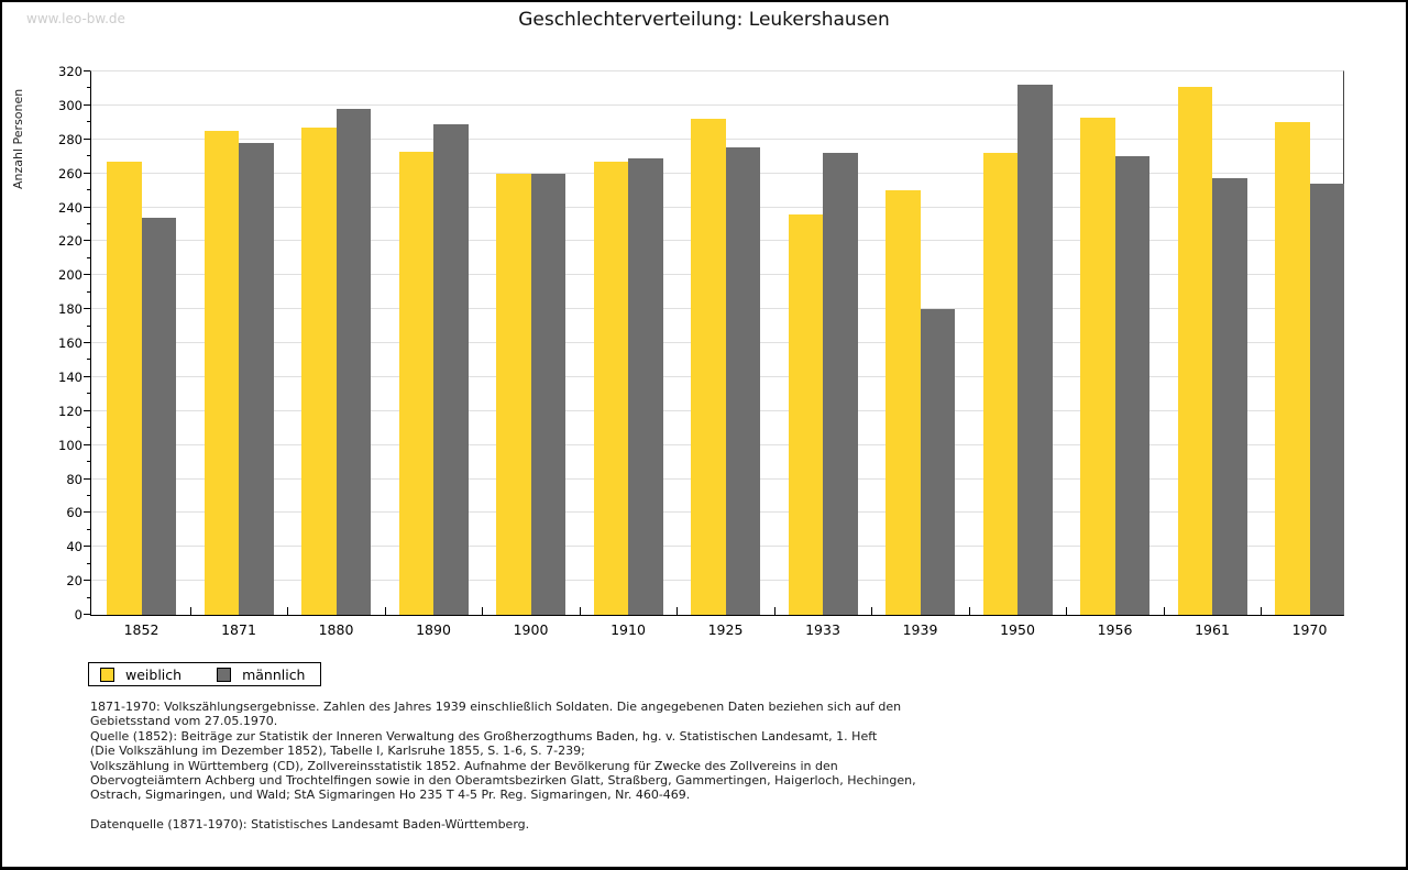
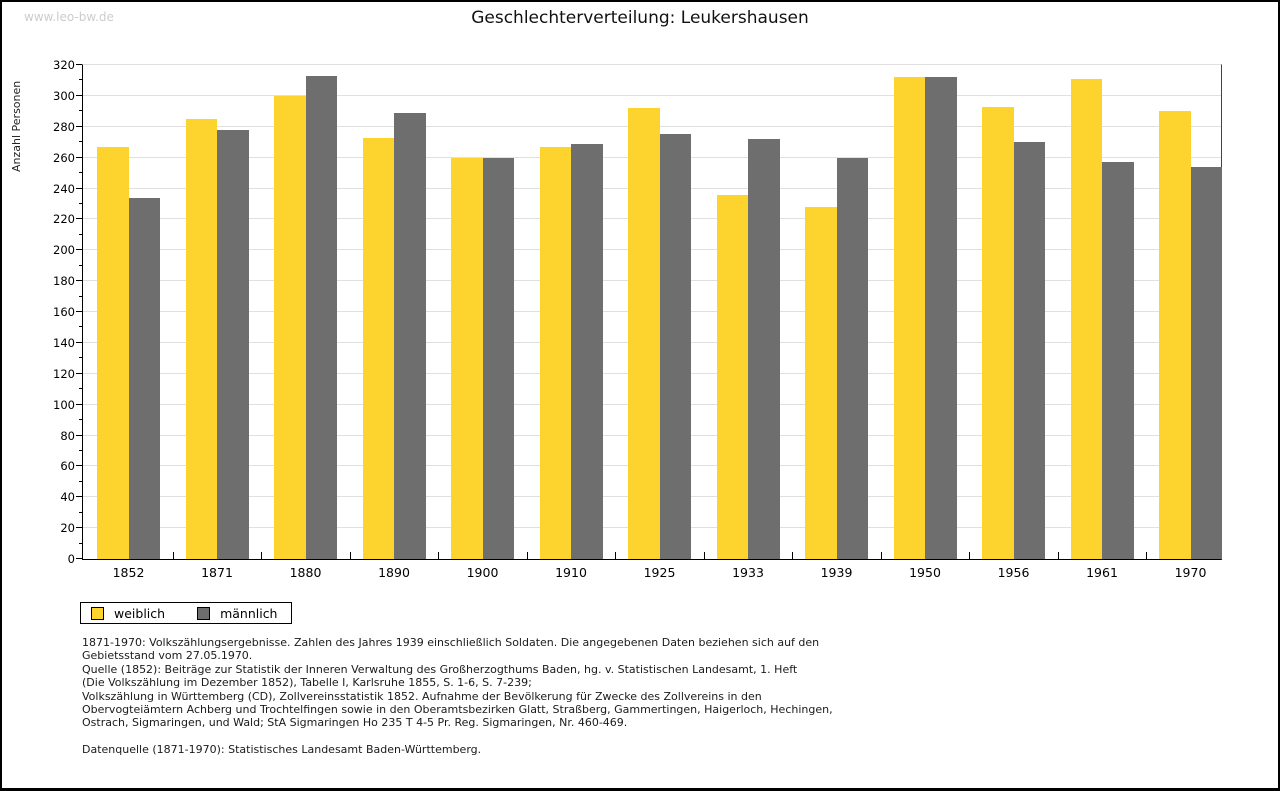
weiblich/1880: 287 -> 300
männlich/1880: 298 -> 313
weiblich/1939: 250 -> 228
männlich/1939: 180 -> 260
weiblich/1950: 272 -> 312
